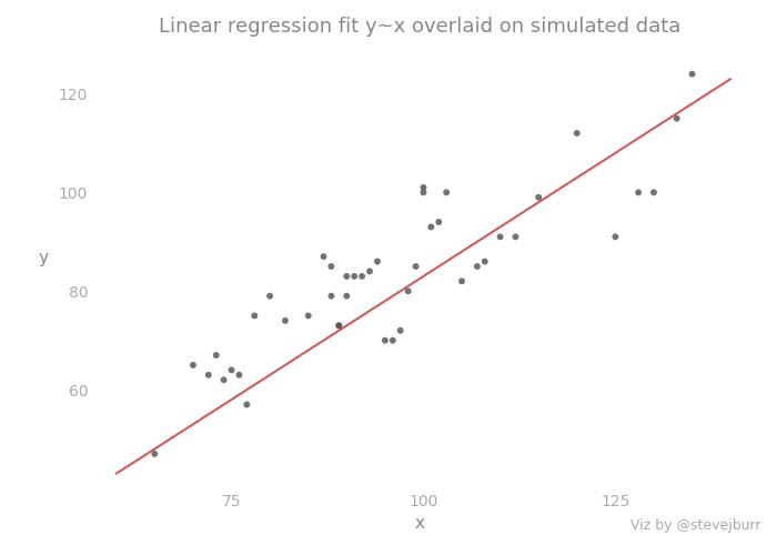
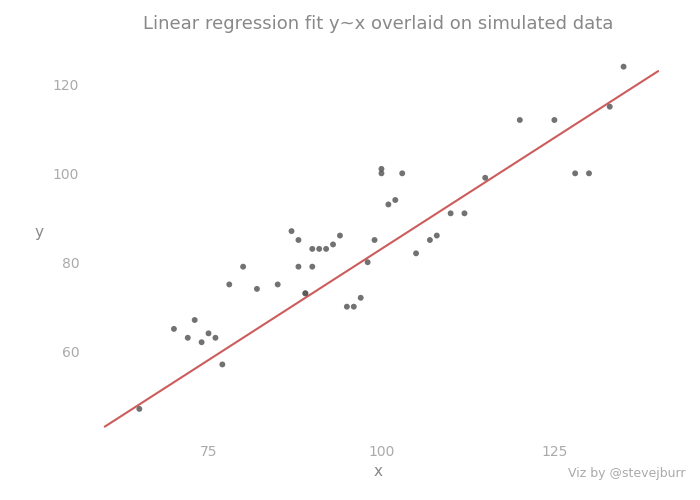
125: 91 -> 112
